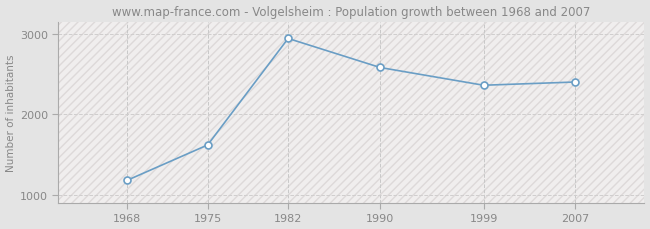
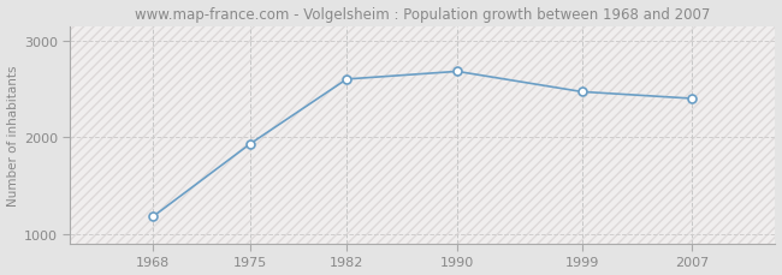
1975: 1620 -> 1930
1982: 2940 -> 2600
1990: 2580 -> 2680
1999: 2360 -> 2470
